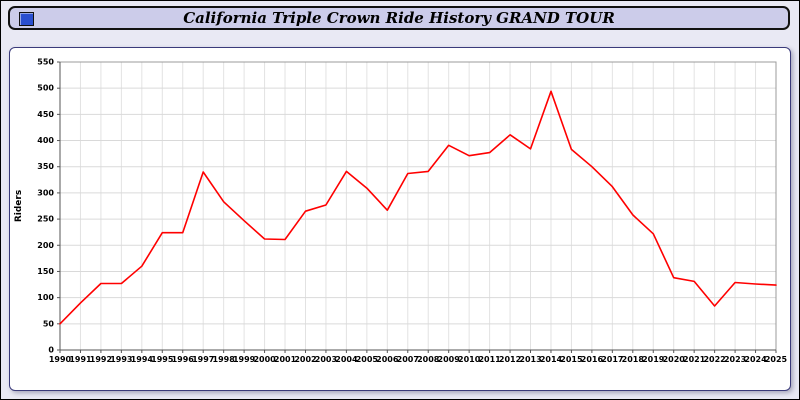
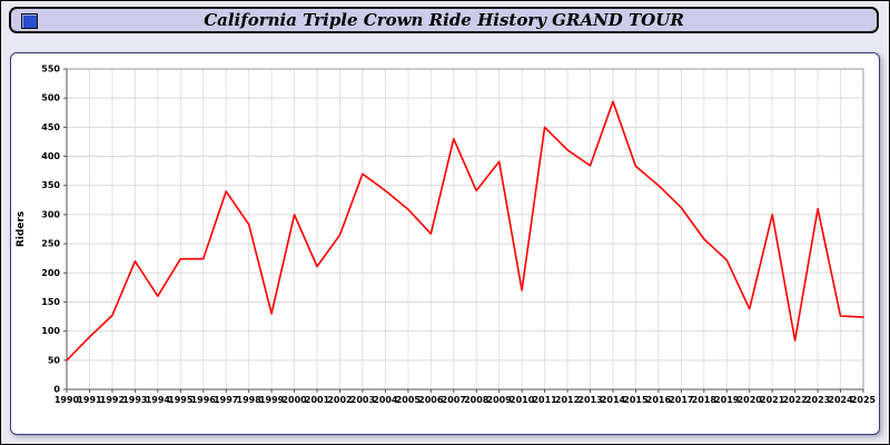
1993: 130 -> 220
1999: 250 -> 130
2000: 210 -> 300
2003: 280 -> 370
2007: 340 -> 430
2010: 370 -> 170
2011: 380 -> 450
2021: 130 -> 300
2023: 130 -> 310
